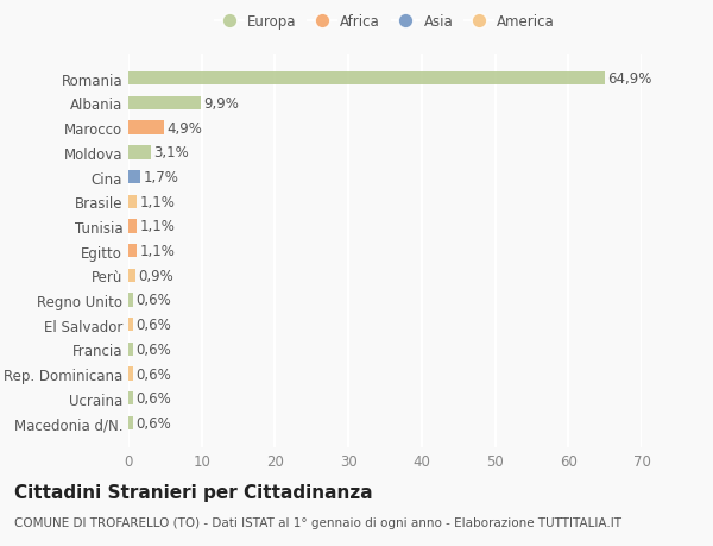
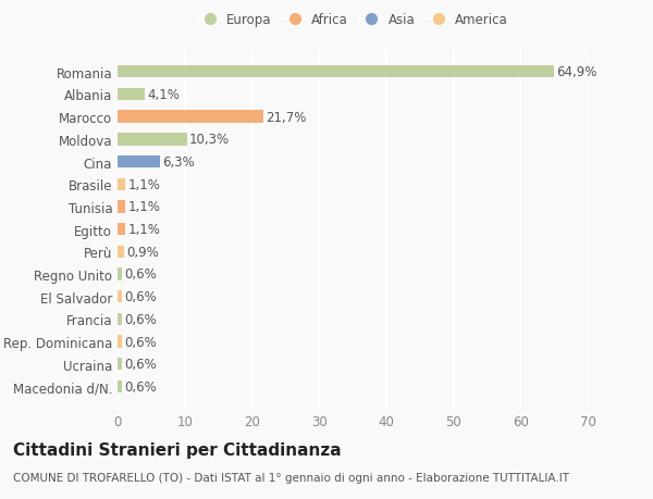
Albania: 9,9% -> 4,1%
Marocco: 4,9% -> 21,7%
Moldova: 3,1% -> 10,3%
Cina: 1,7% -> 6,3%
